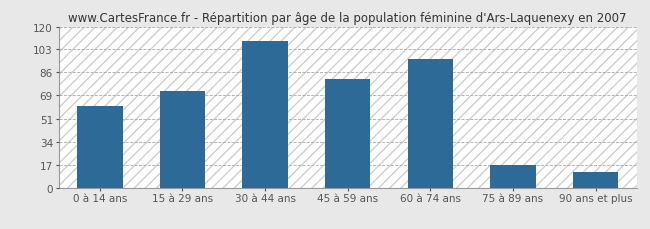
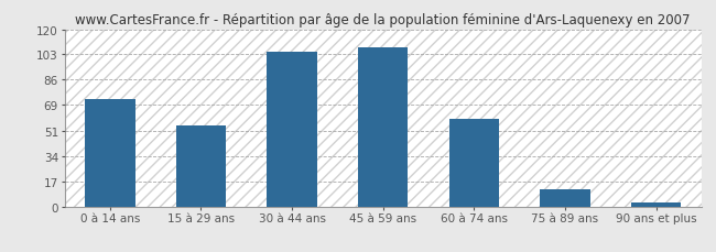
0 à 14 ans: 61 -> 73
15 à 29 ans: 72 -> 55
30 à 44 ans: 109 -> 105
45 à 59 ans: 81 -> 108
60 à 74 ans: 96 -> 59
75 à 89 ans: 17 -> 12
90 ans et plus: 12 -> 3
